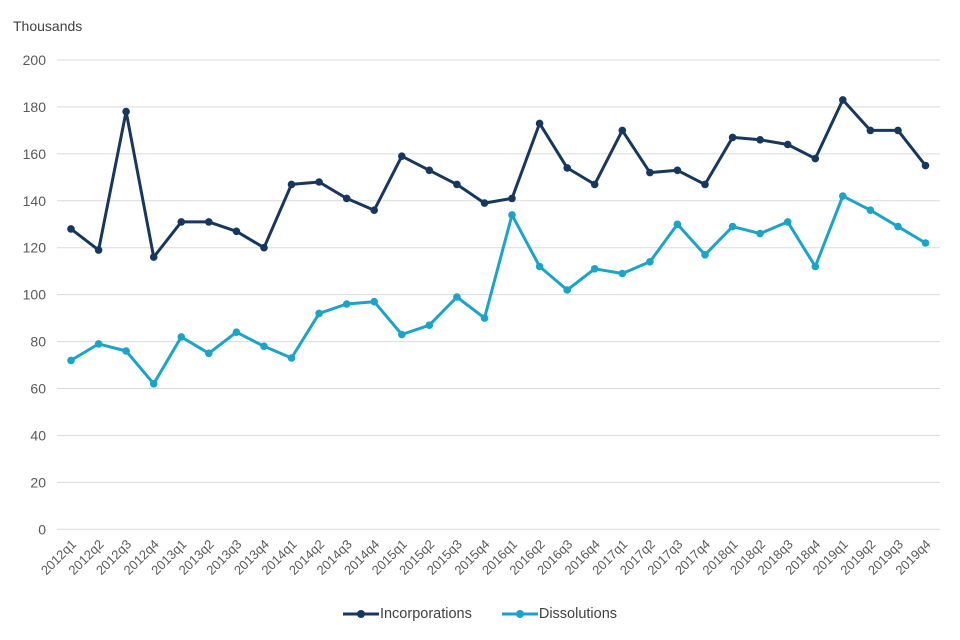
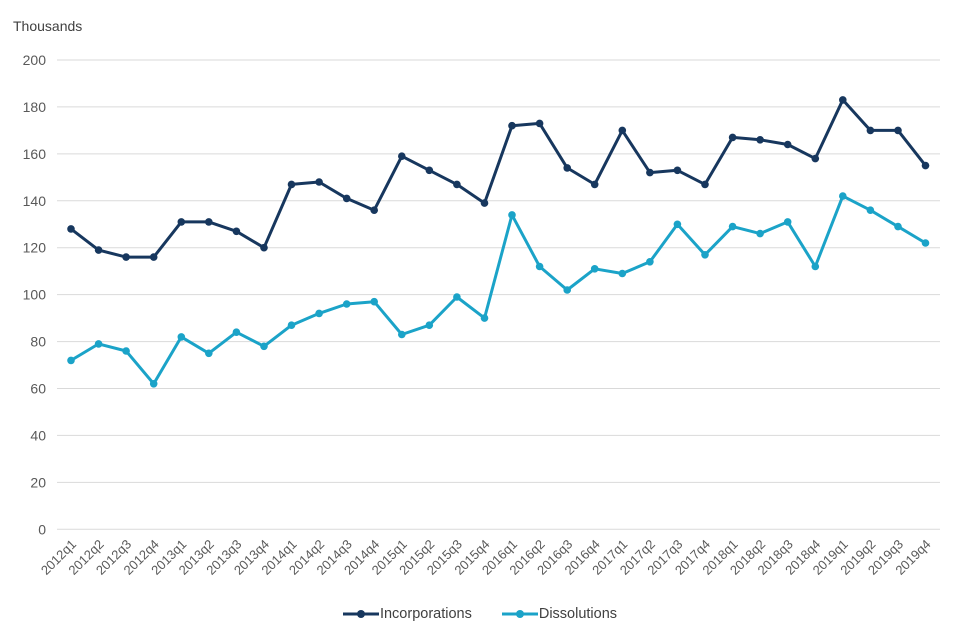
Incorporations/2012q3: 178 -> 116
Dissolutions/2014q1: 73 -> 87
Incorporations/2016q1: 141 -> 172
